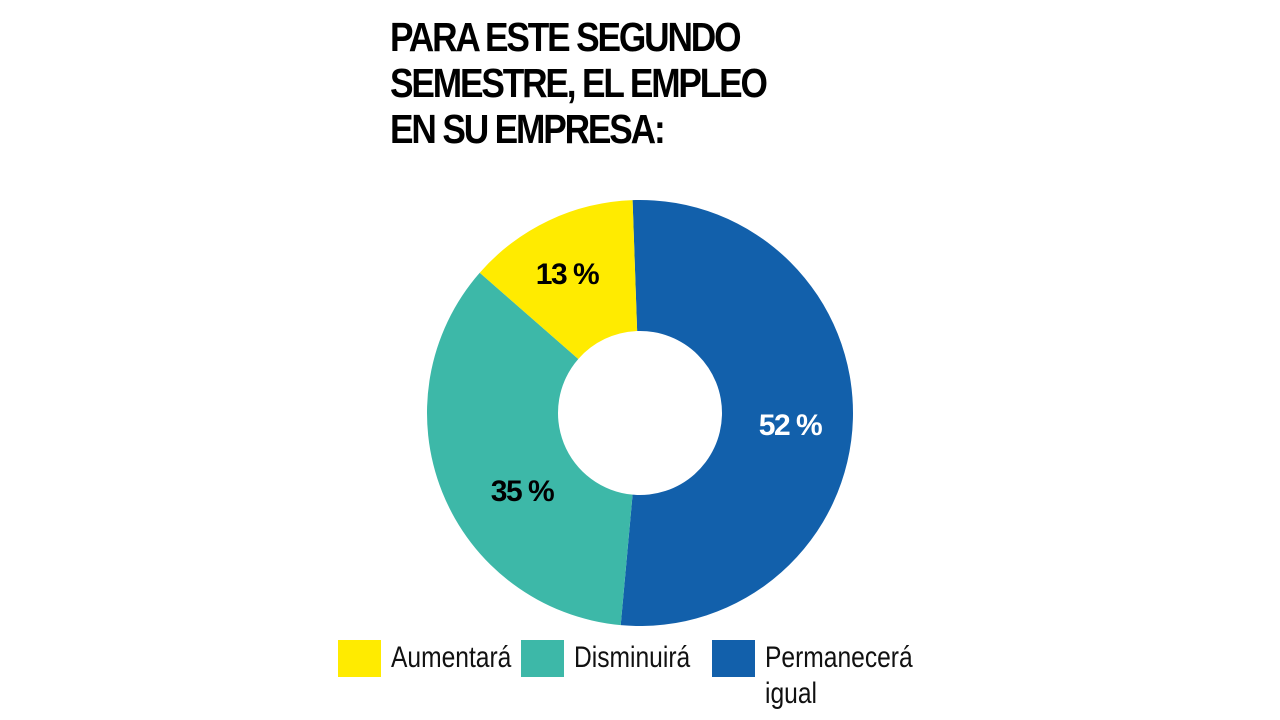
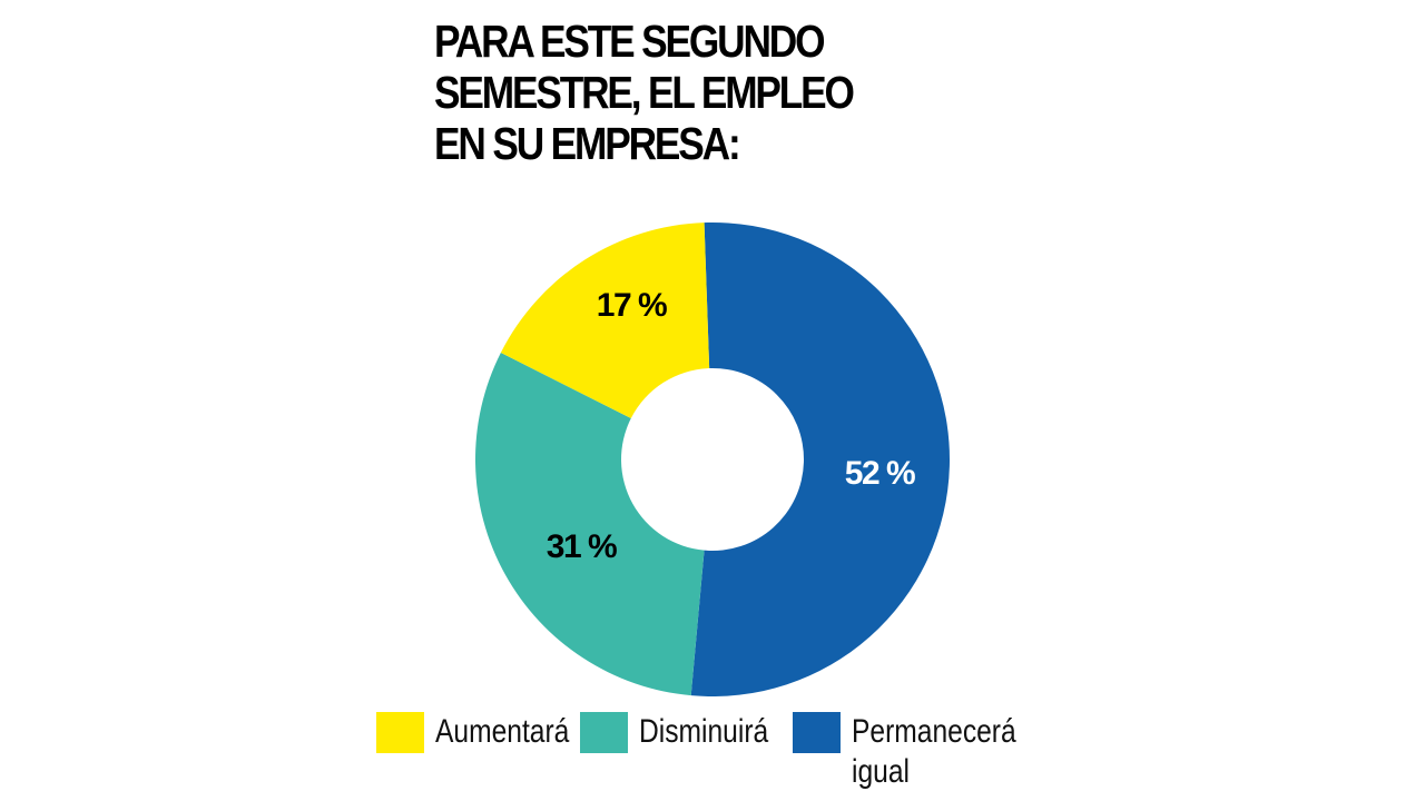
Disminuirá: 35 -> 31
Aumentará: 13 -> 17
